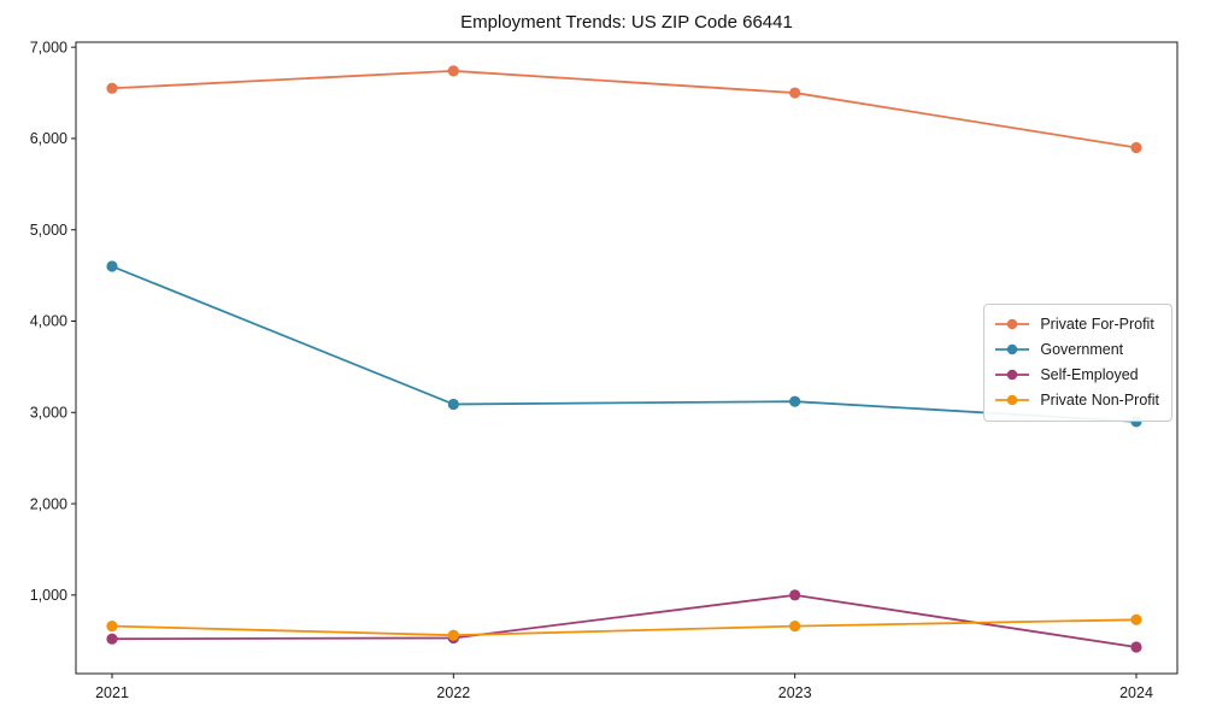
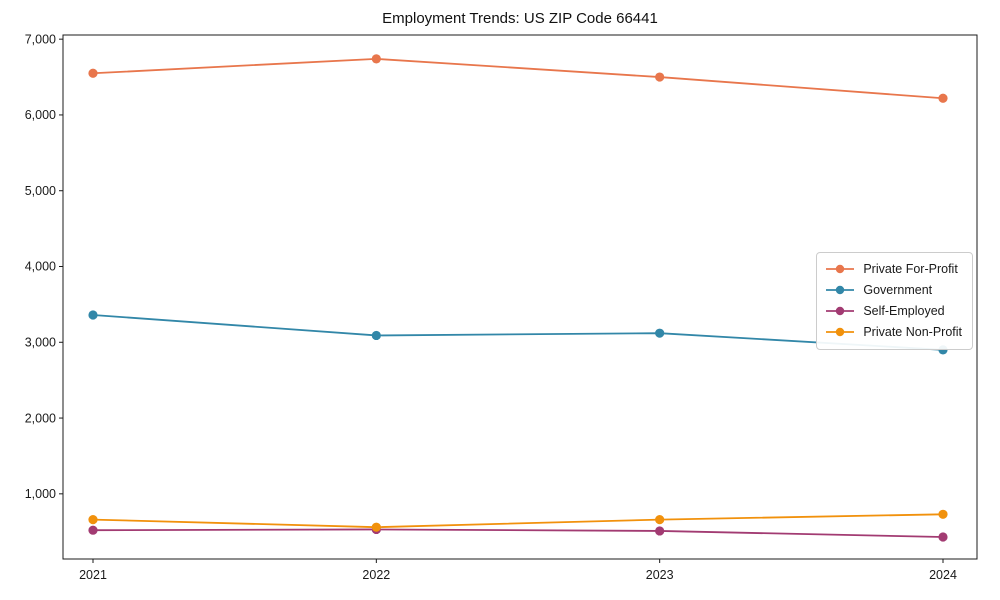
Government/2021: 4600 -> 3400
Self-Employed/2023: 1000 -> 500
Private For-Profit/2024: 5900 -> 6200
